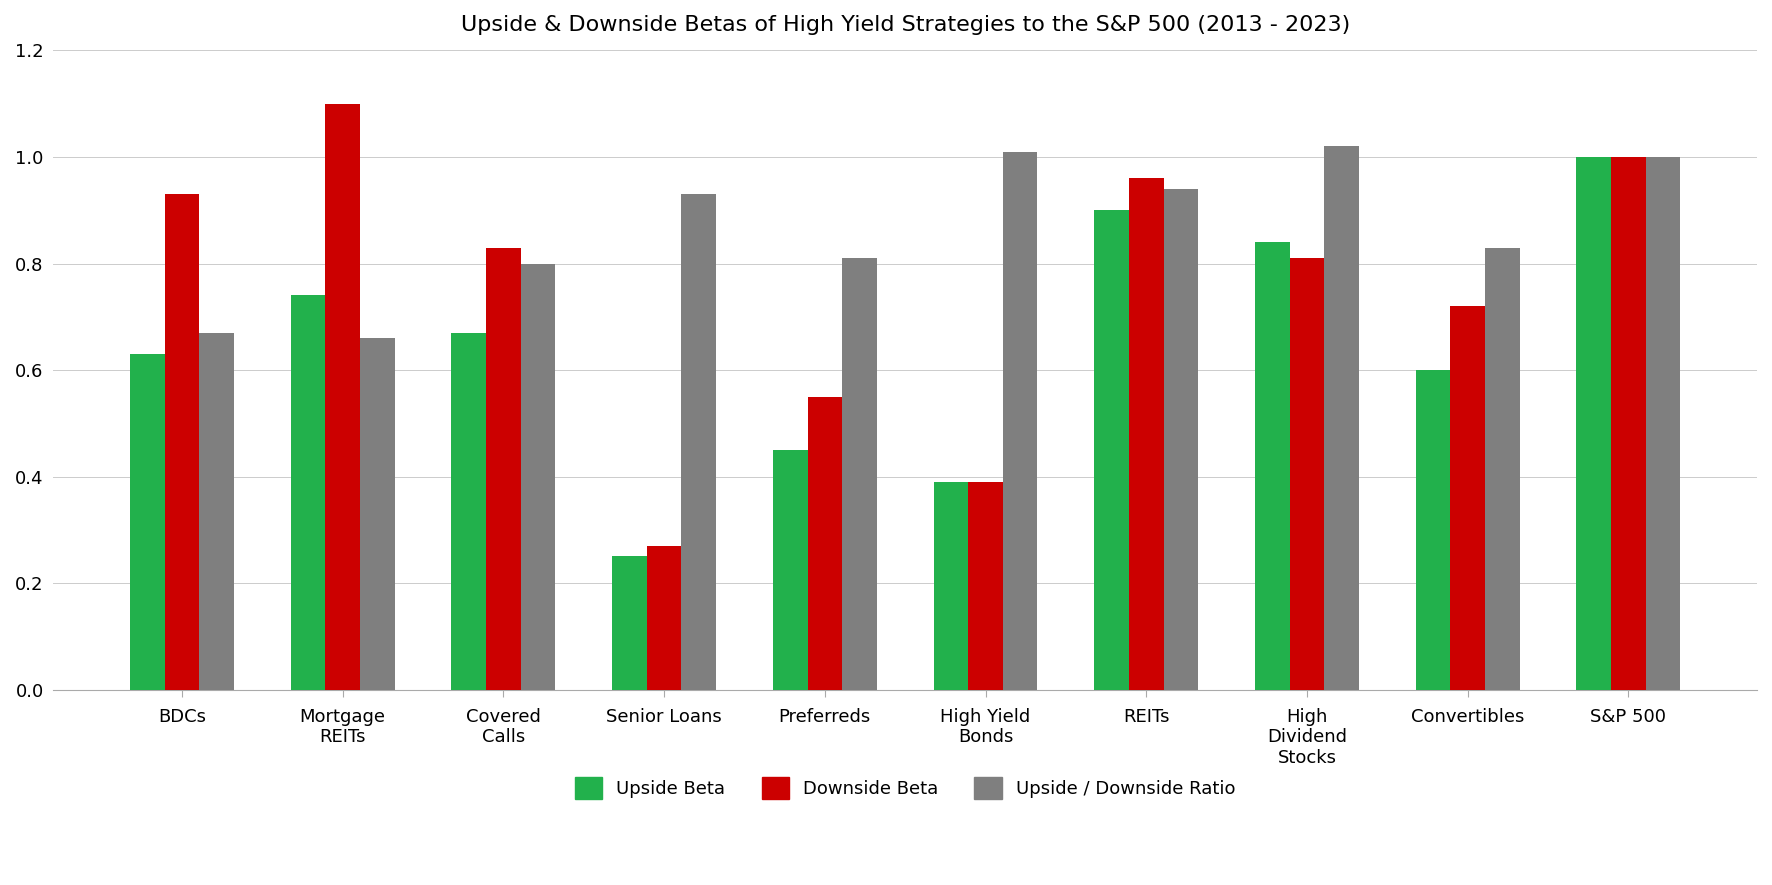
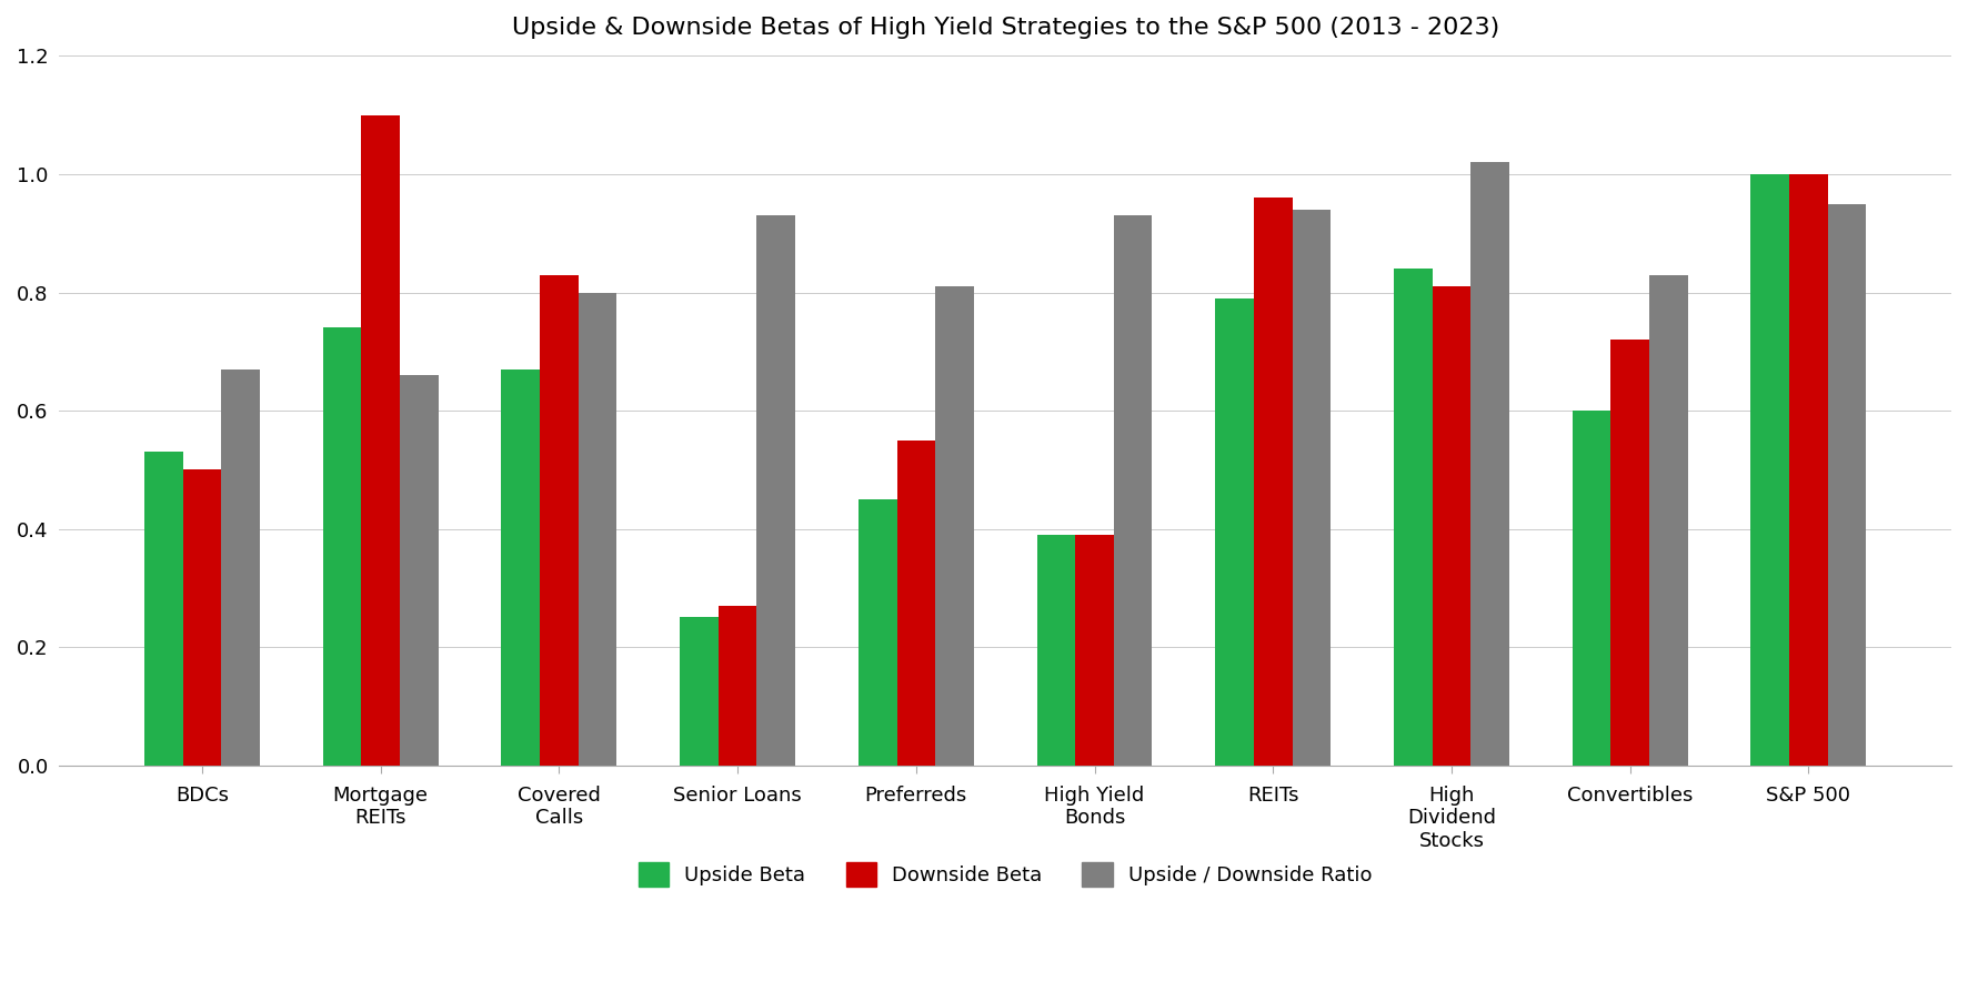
Upside Beta/BDCs: 0.63 -> 0.53
Downside Beta/BDCs: 0.93 -> 0.50
Upside / Downside Ratio/High Yield Bonds: 1.01 -> 0.93
Upside Beta/REITs: 0.90 -> 0.79
Upside / Downside Ratio/S&P 500: 1.00 -> 0.95
